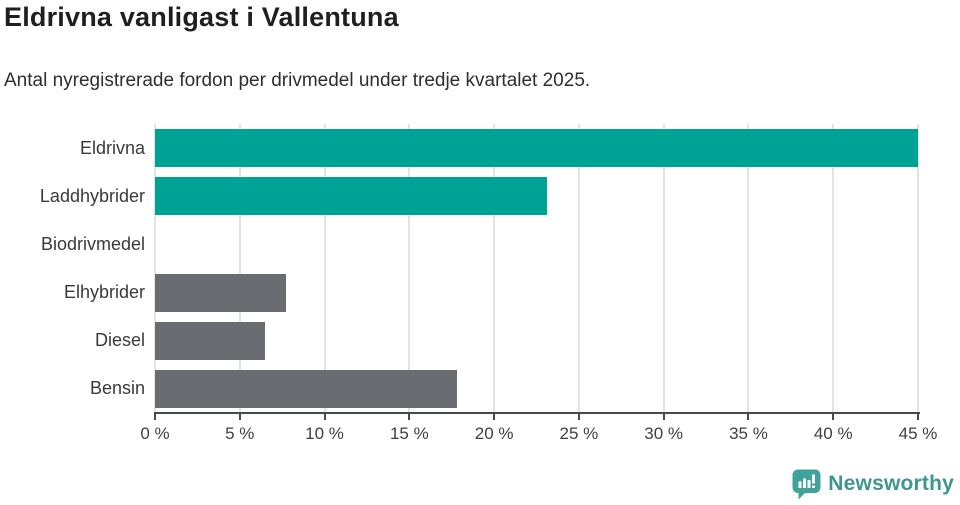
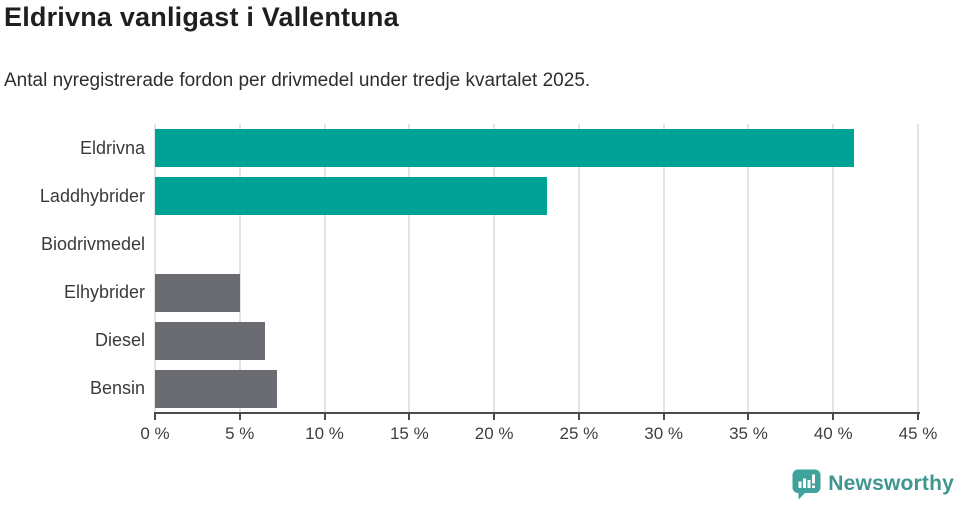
Eldrivna: 45.0% -> 41.2%
Elhybrider: 7.7% -> 5.0%
Bensin: 17.8% -> 7.2%
